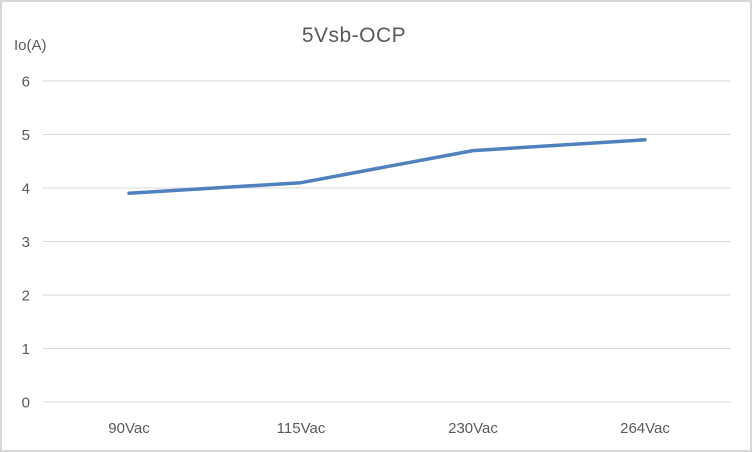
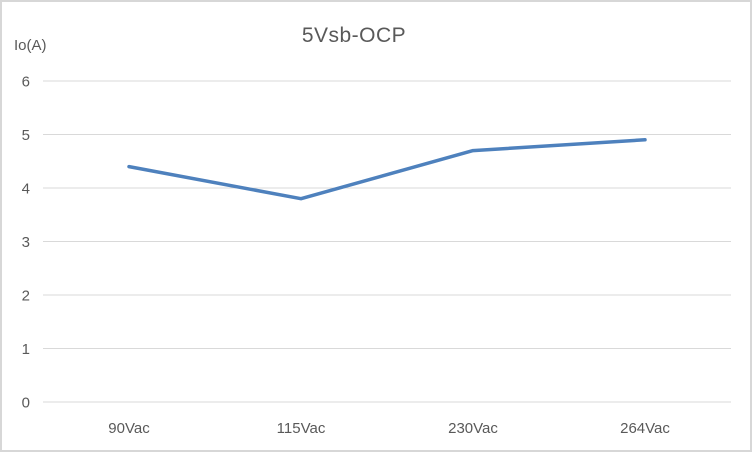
90Vac: 3.9 -> 4.4
115Vac: 4.1 -> 3.8
